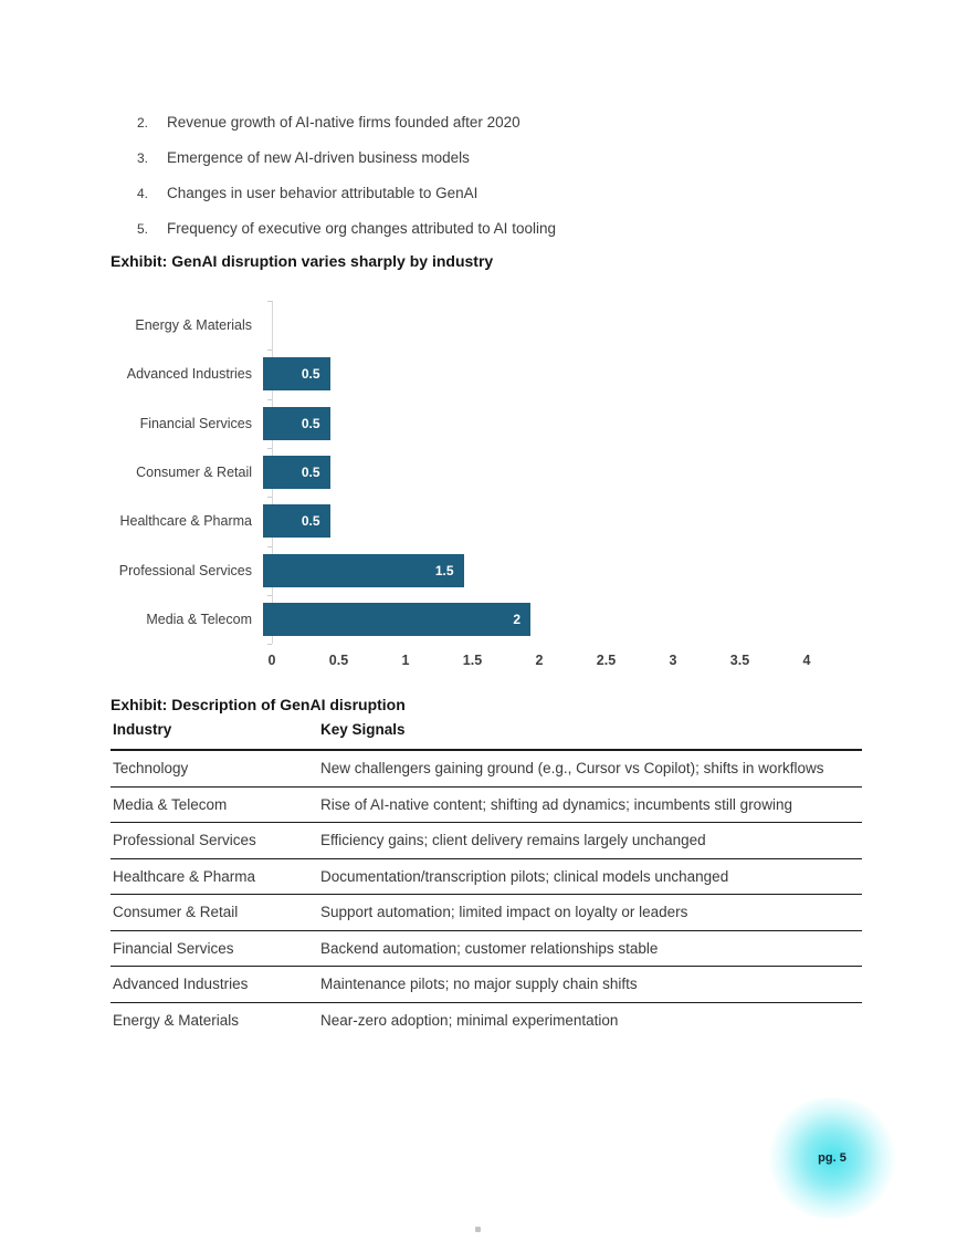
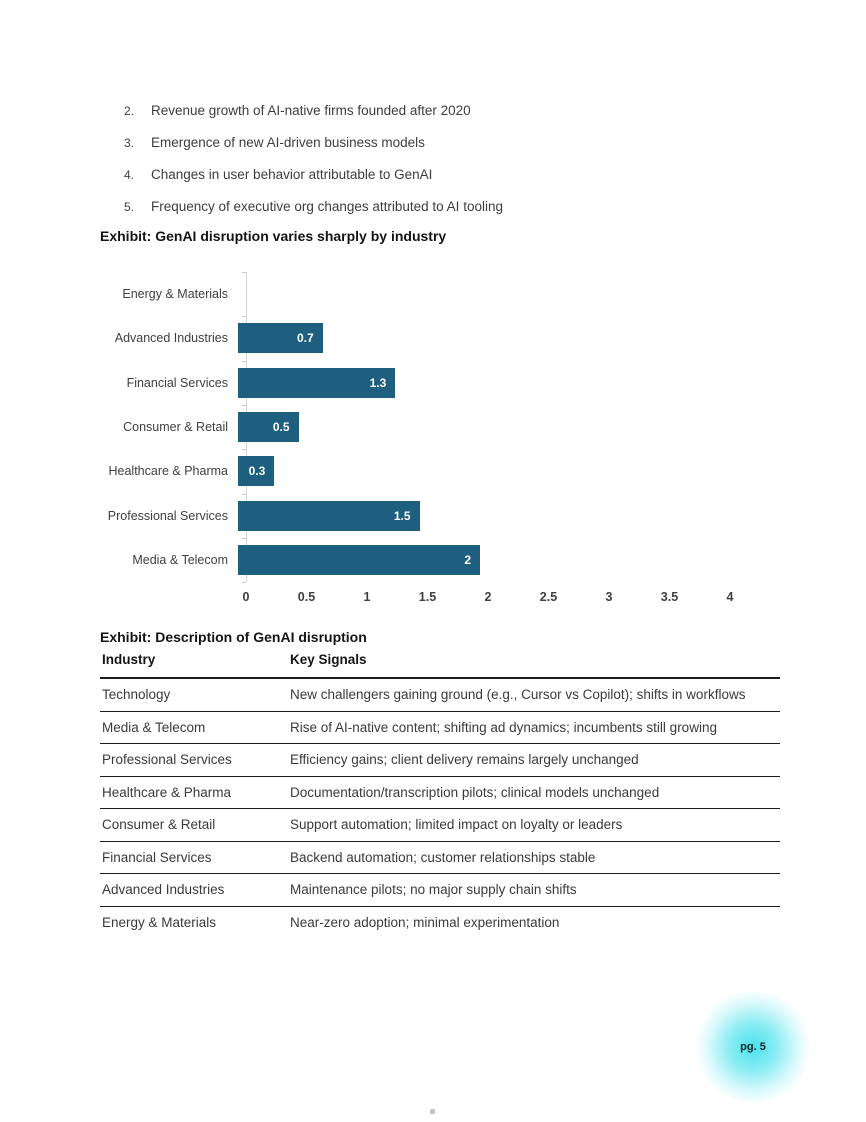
Advanced Industries: 0.5 -> 0.7
Financial Services: 0.5 -> 1.3
Healthcare & Pharma: 0.5 -> 0.3
